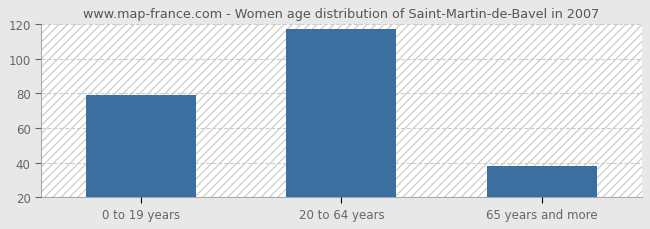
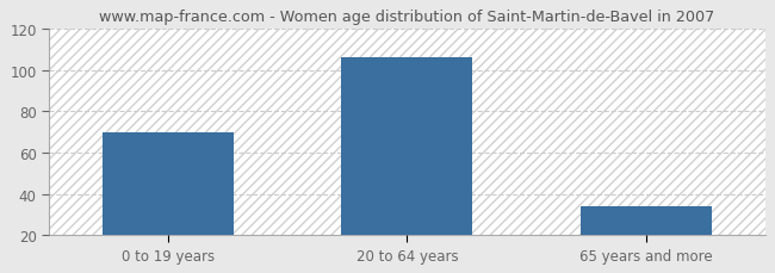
0 to 19 years: 79 -> 70
20 to 64 years: 117 -> 106
65 years and more: 38 -> 34
